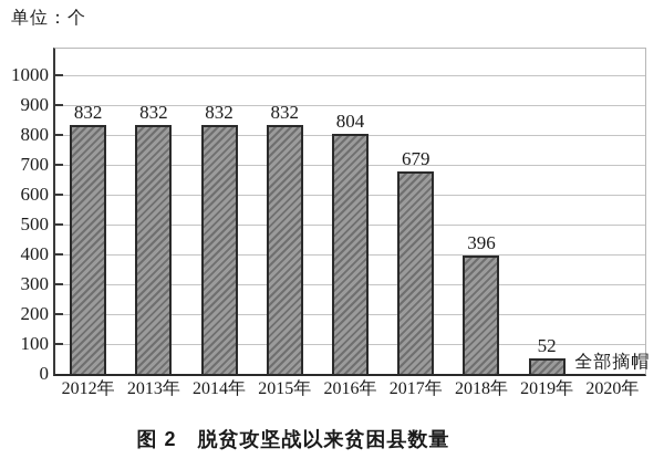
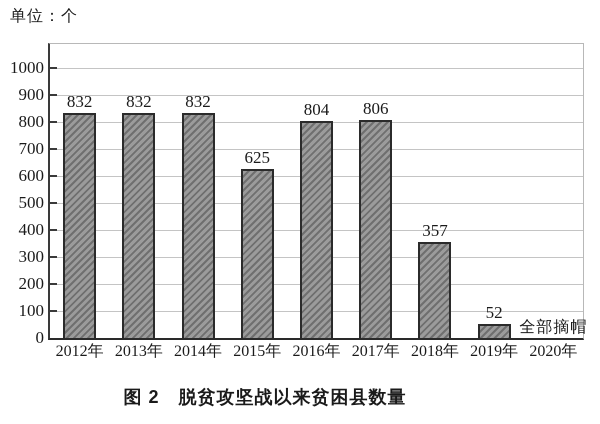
2015年: 832 -> 625
2017年: 679 -> 806
2018年: 396 -> 357
